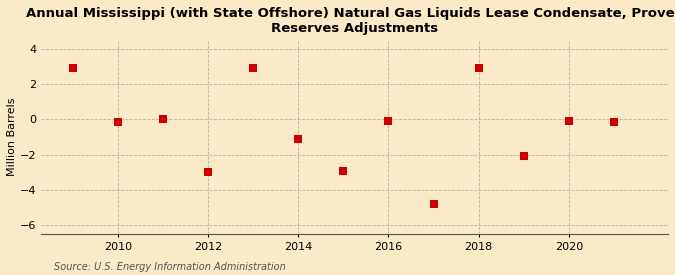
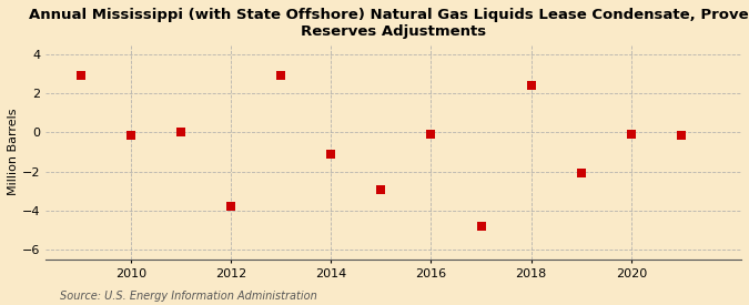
2012: -3.0 -> -3.8
2018: 2.9 -> 2.4
